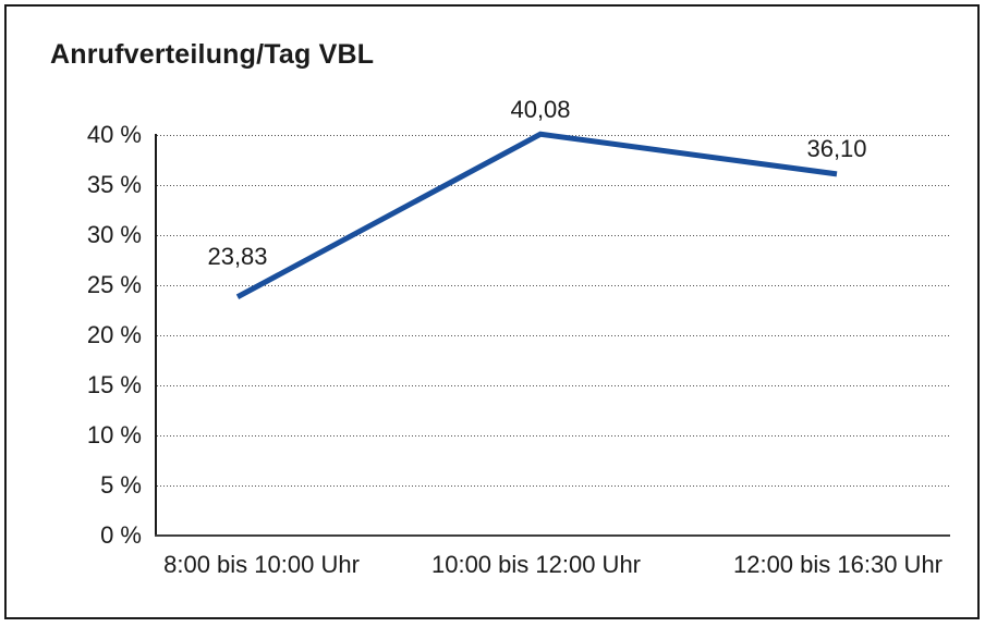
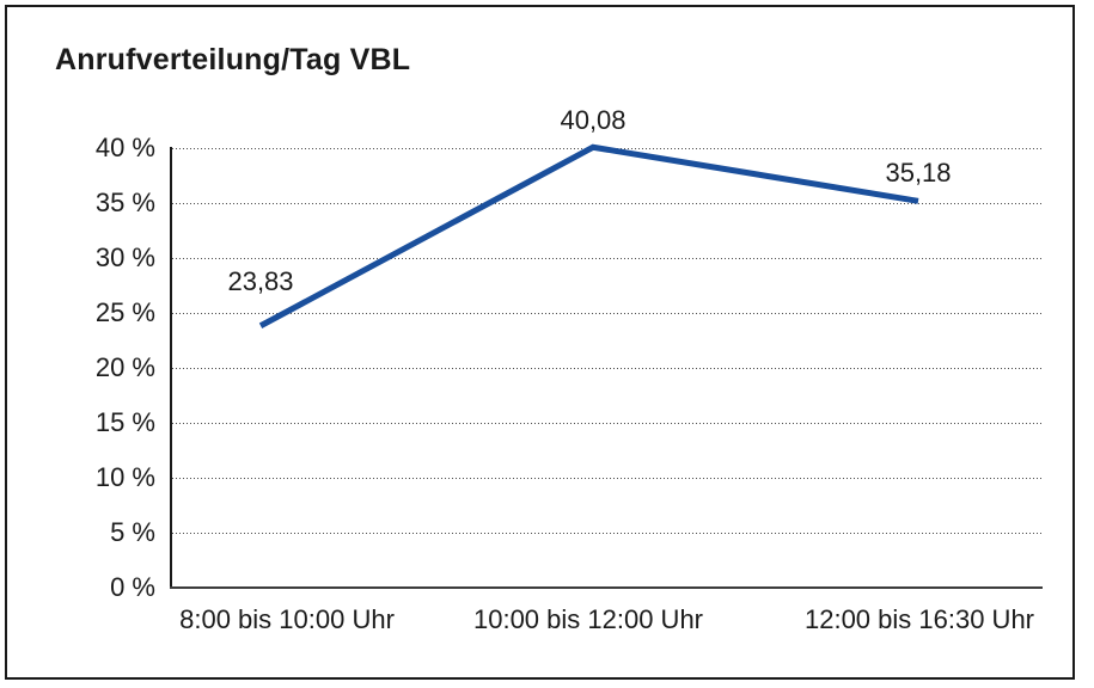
12:00 bis 16:30 Uhr: 36,10 -> 35,18
